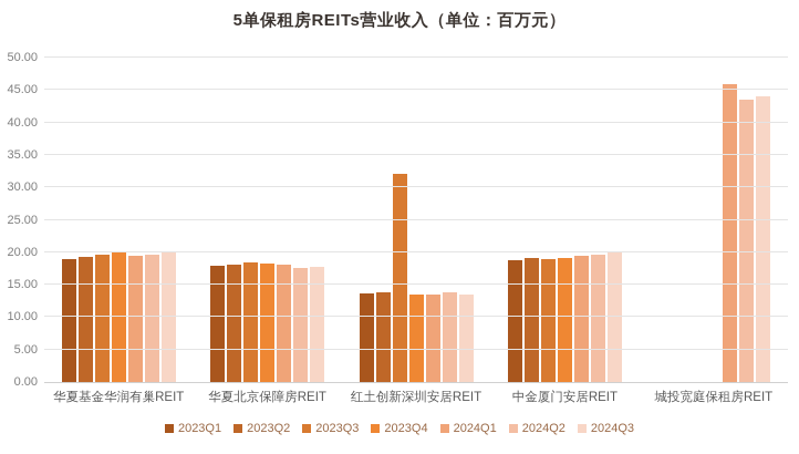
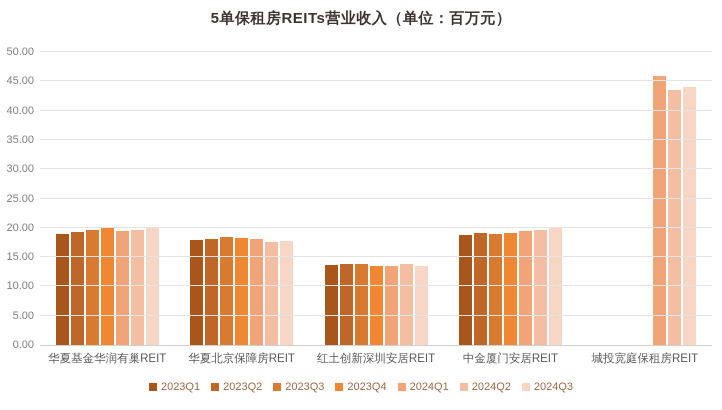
2023Q3/红土创新深圳安居REIT: 32 -> 14
